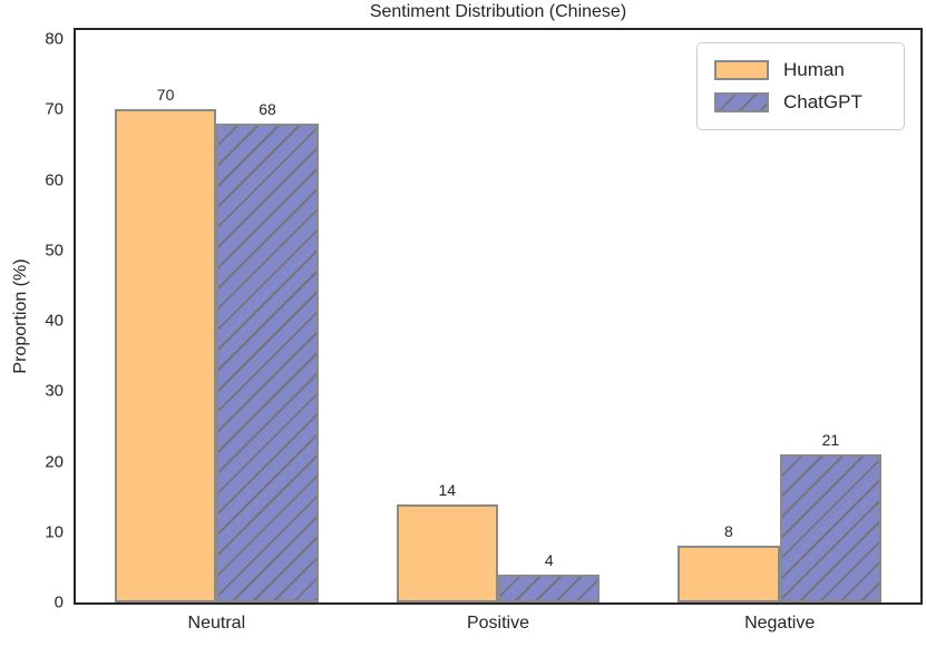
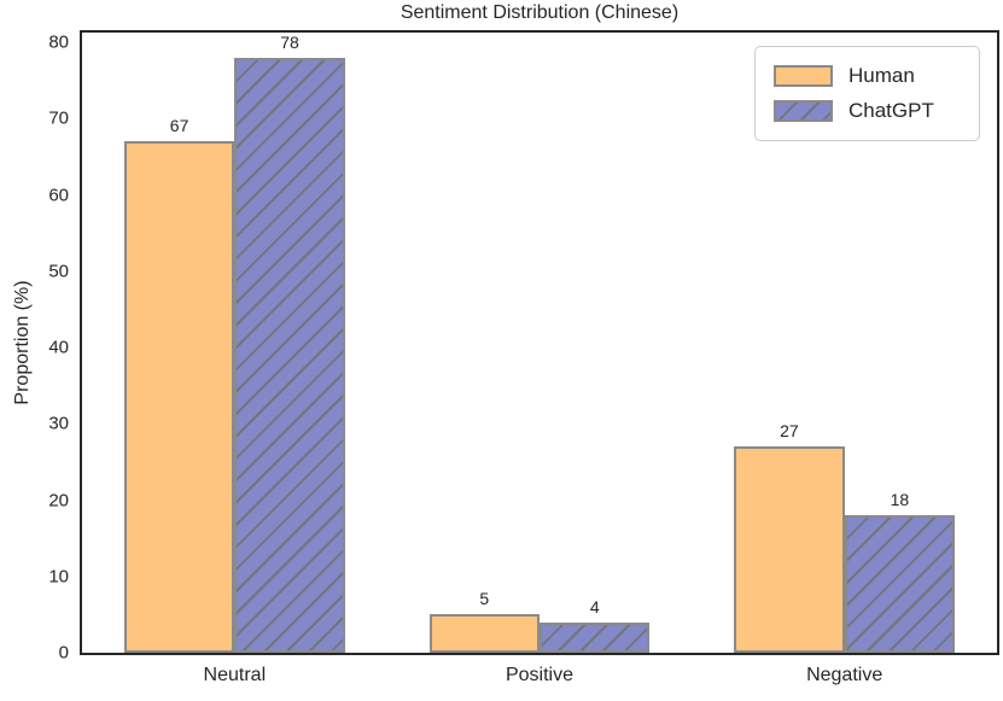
Human/Neutral: 70 -> 67
ChatGPT/Neutral: 68 -> 78
Human/Positive: 14 -> 5
Human/Negative: 8 -> 27
ChatGPT/Negative: 21 -> 18
